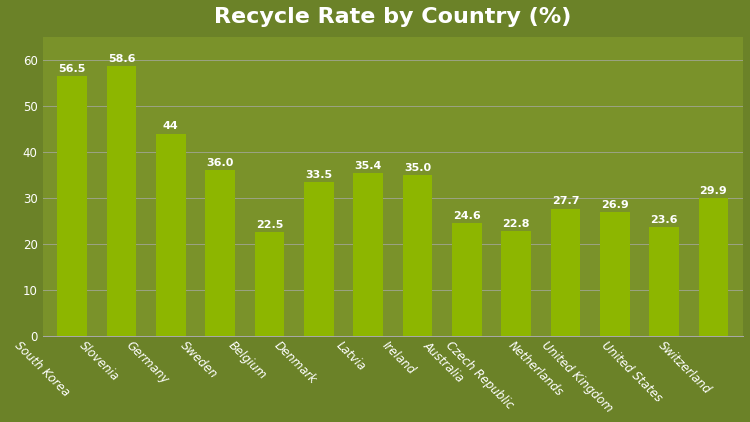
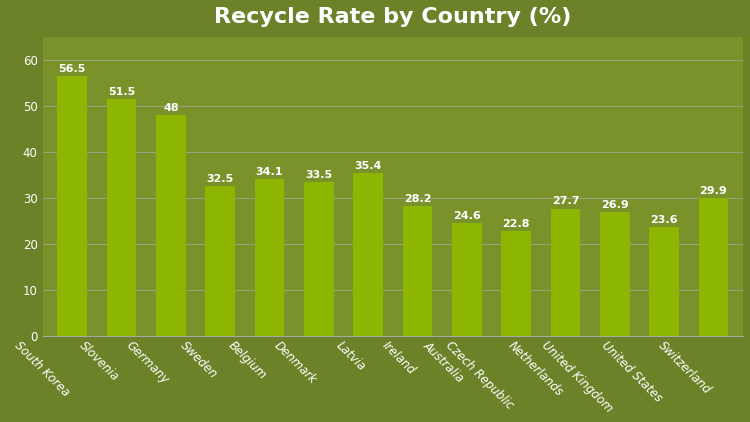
Slovenia: 58.6 -> 51.5
Germany: 44 -> 48
Sweden: 36.0 -> 32.5
Belgium: 22.5 -> 34.1
Ireland: 35.0 -> 28.2
